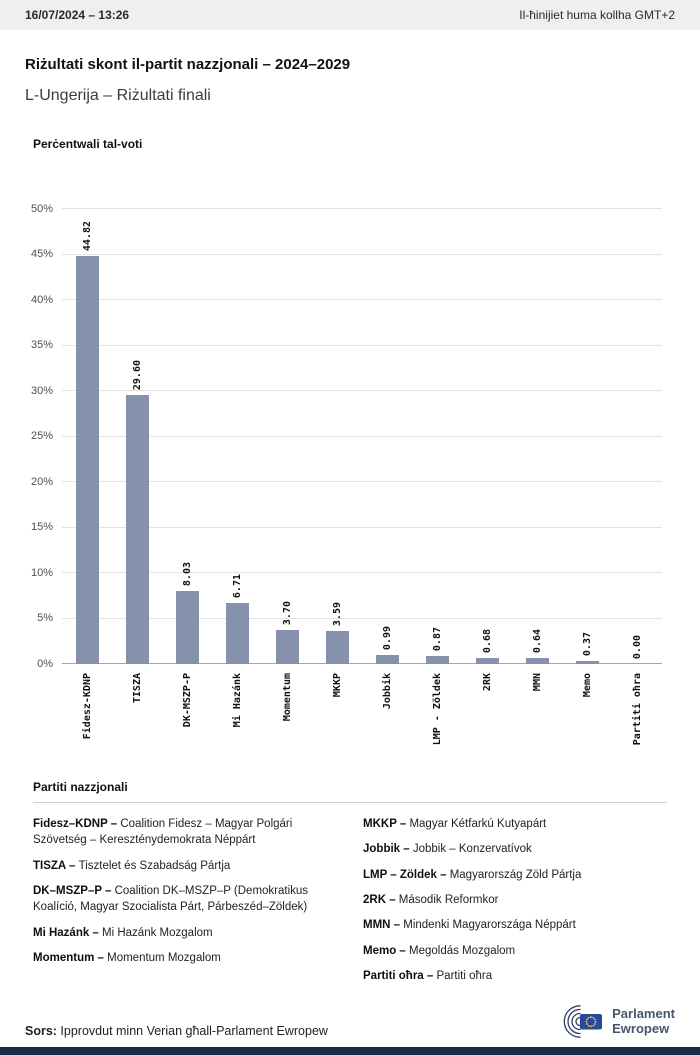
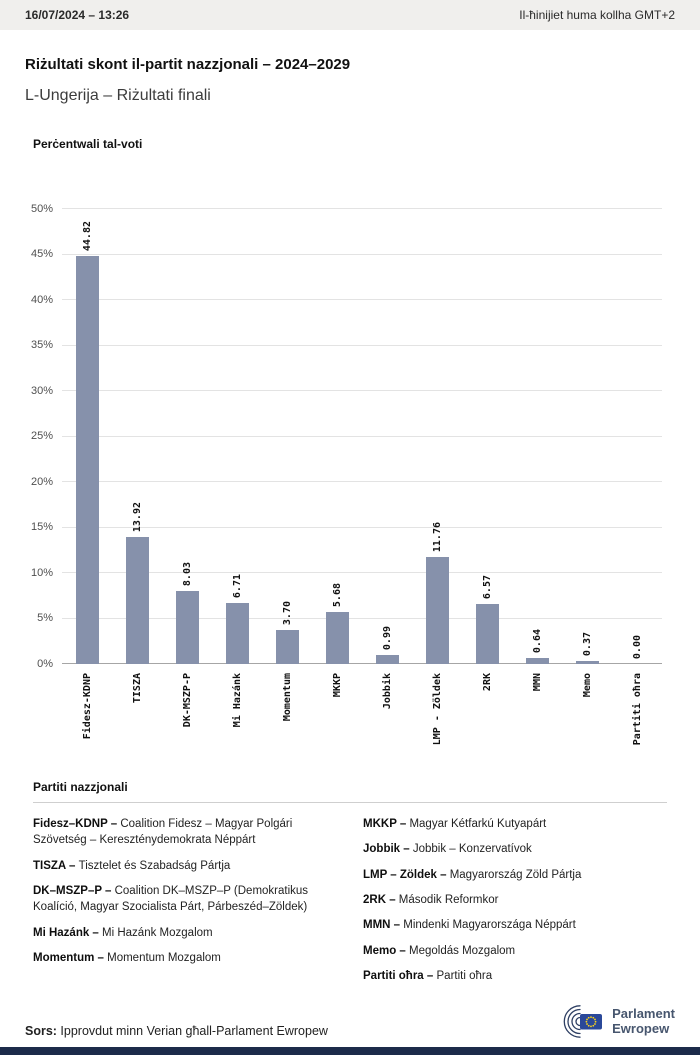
TISZA: 29.60 -> 13.92
MKKP: 3.59 -> 5.68
LMP - Zöldek: 0.87 -> 11.76
2RK: 0.68 -> 6.57
